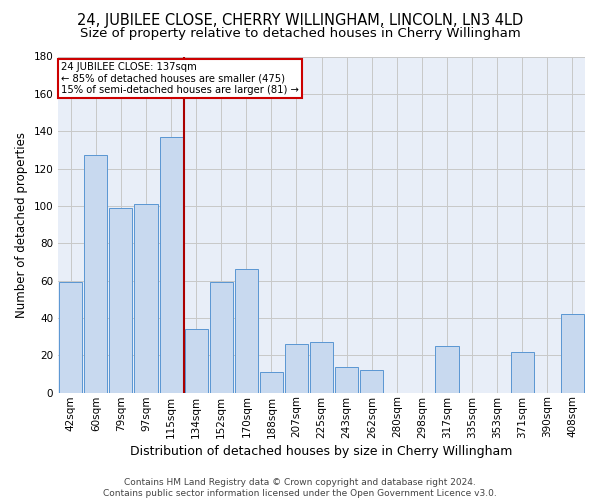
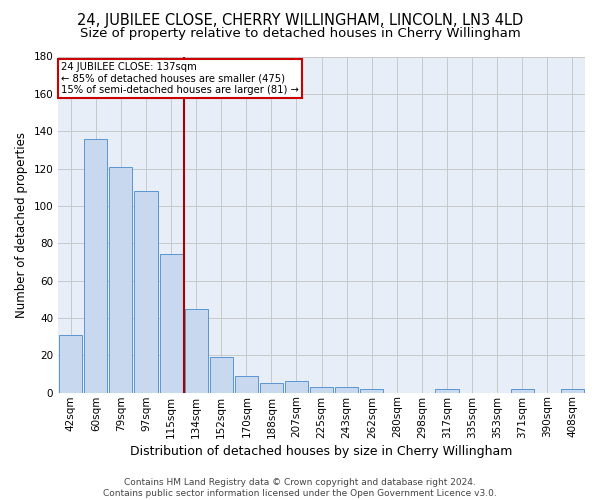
42sqm: 59 -> 31
60sqm: 127 -> 136
79sqm: 99 -> 121
97sqm: 101 -> 108
115sqm: 137 -> 74
134sqm: 34 -> 45
152sqm: 59 -> 19
170sqm: 66 -> 9
188sqm: 11 -> 5
207sqm: 26 -> 6
225sqm: 27 -> 3
243sqm: 14 -> 3
262sqm: 12 -> 2
317sqm: 25 -> 2
371sqm: 22 -> 2
408sqm: 42 -> 2
